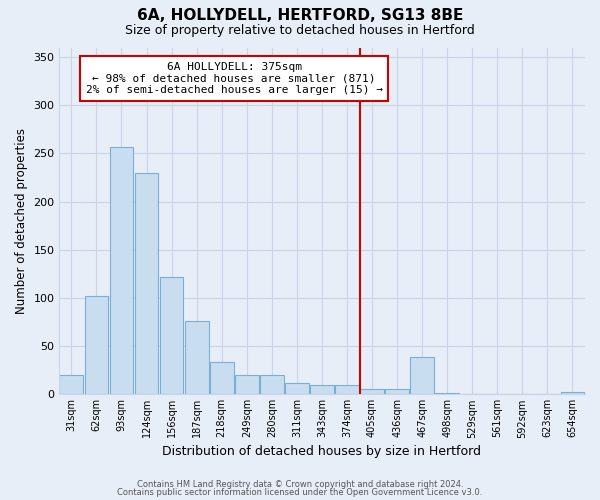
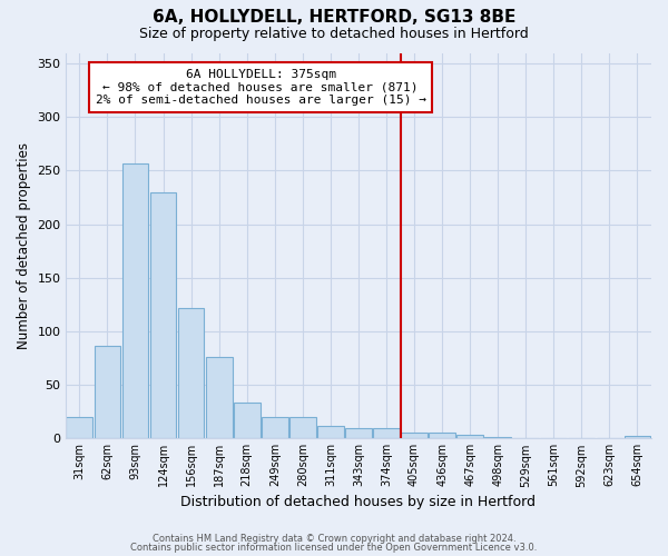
62sqm: 102 -> 86
467sqm: 38 -> 3
